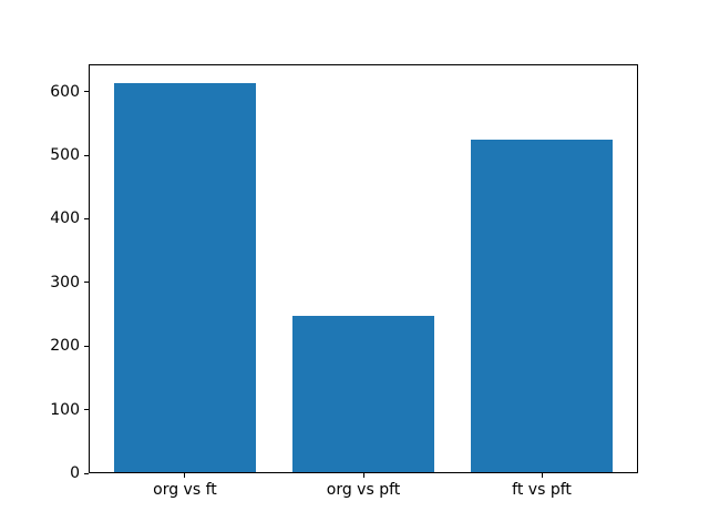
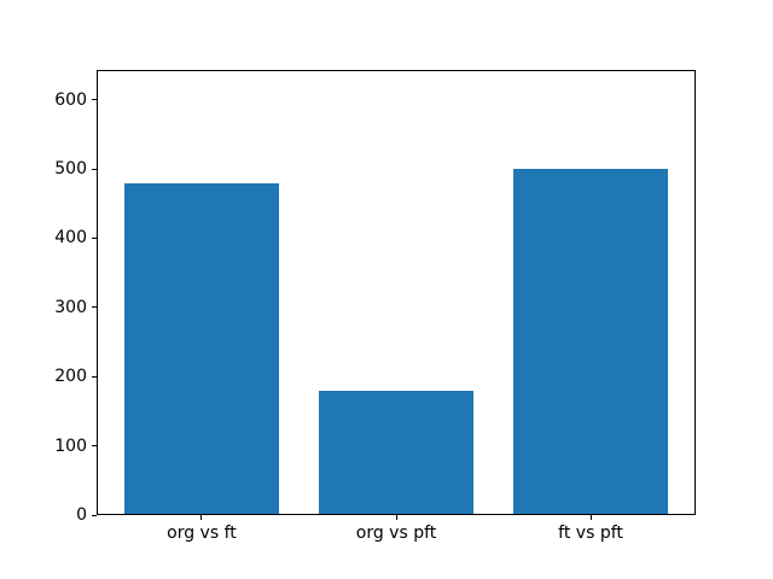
org vs ft: 610 -> 480
org vs pft: 250 -> 180
ft vs pft: 520 -> 500
